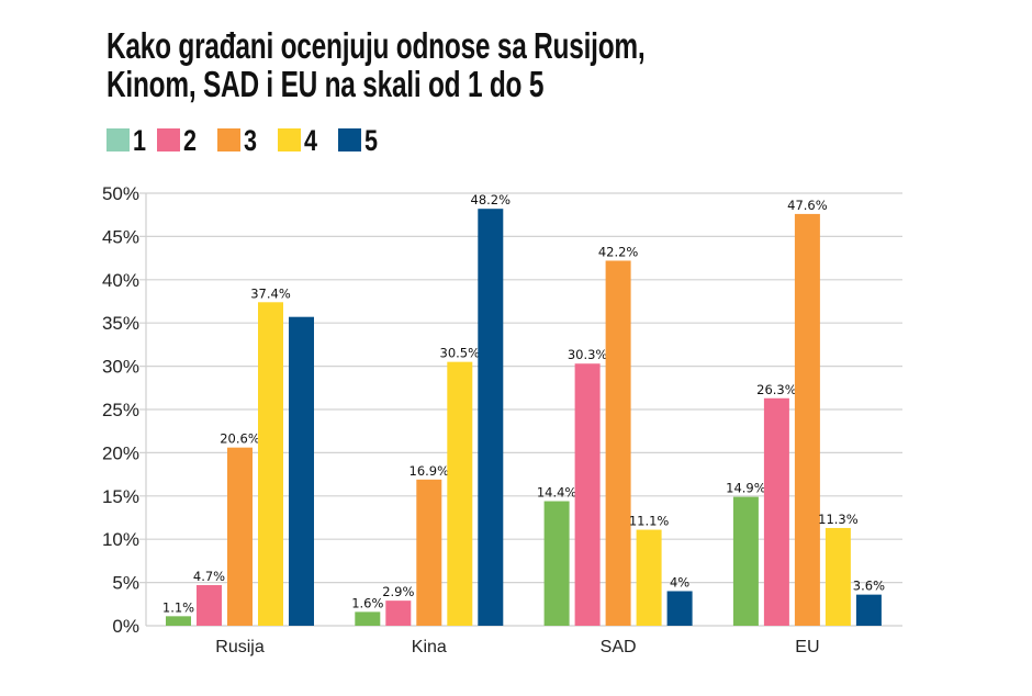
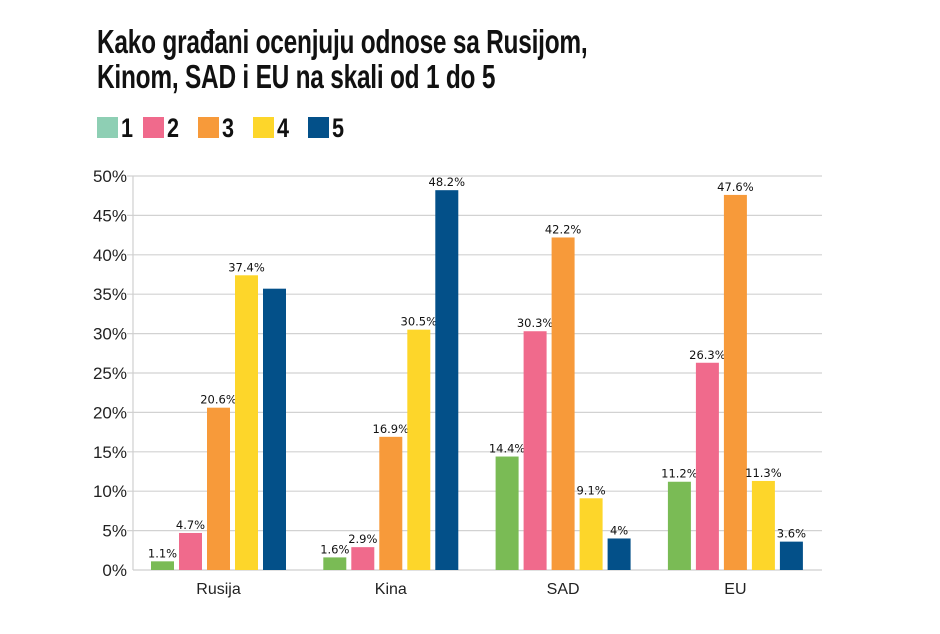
4/SAD: 11.1% -> 9.1%
1/EU: 14.9% -> 11.2%
